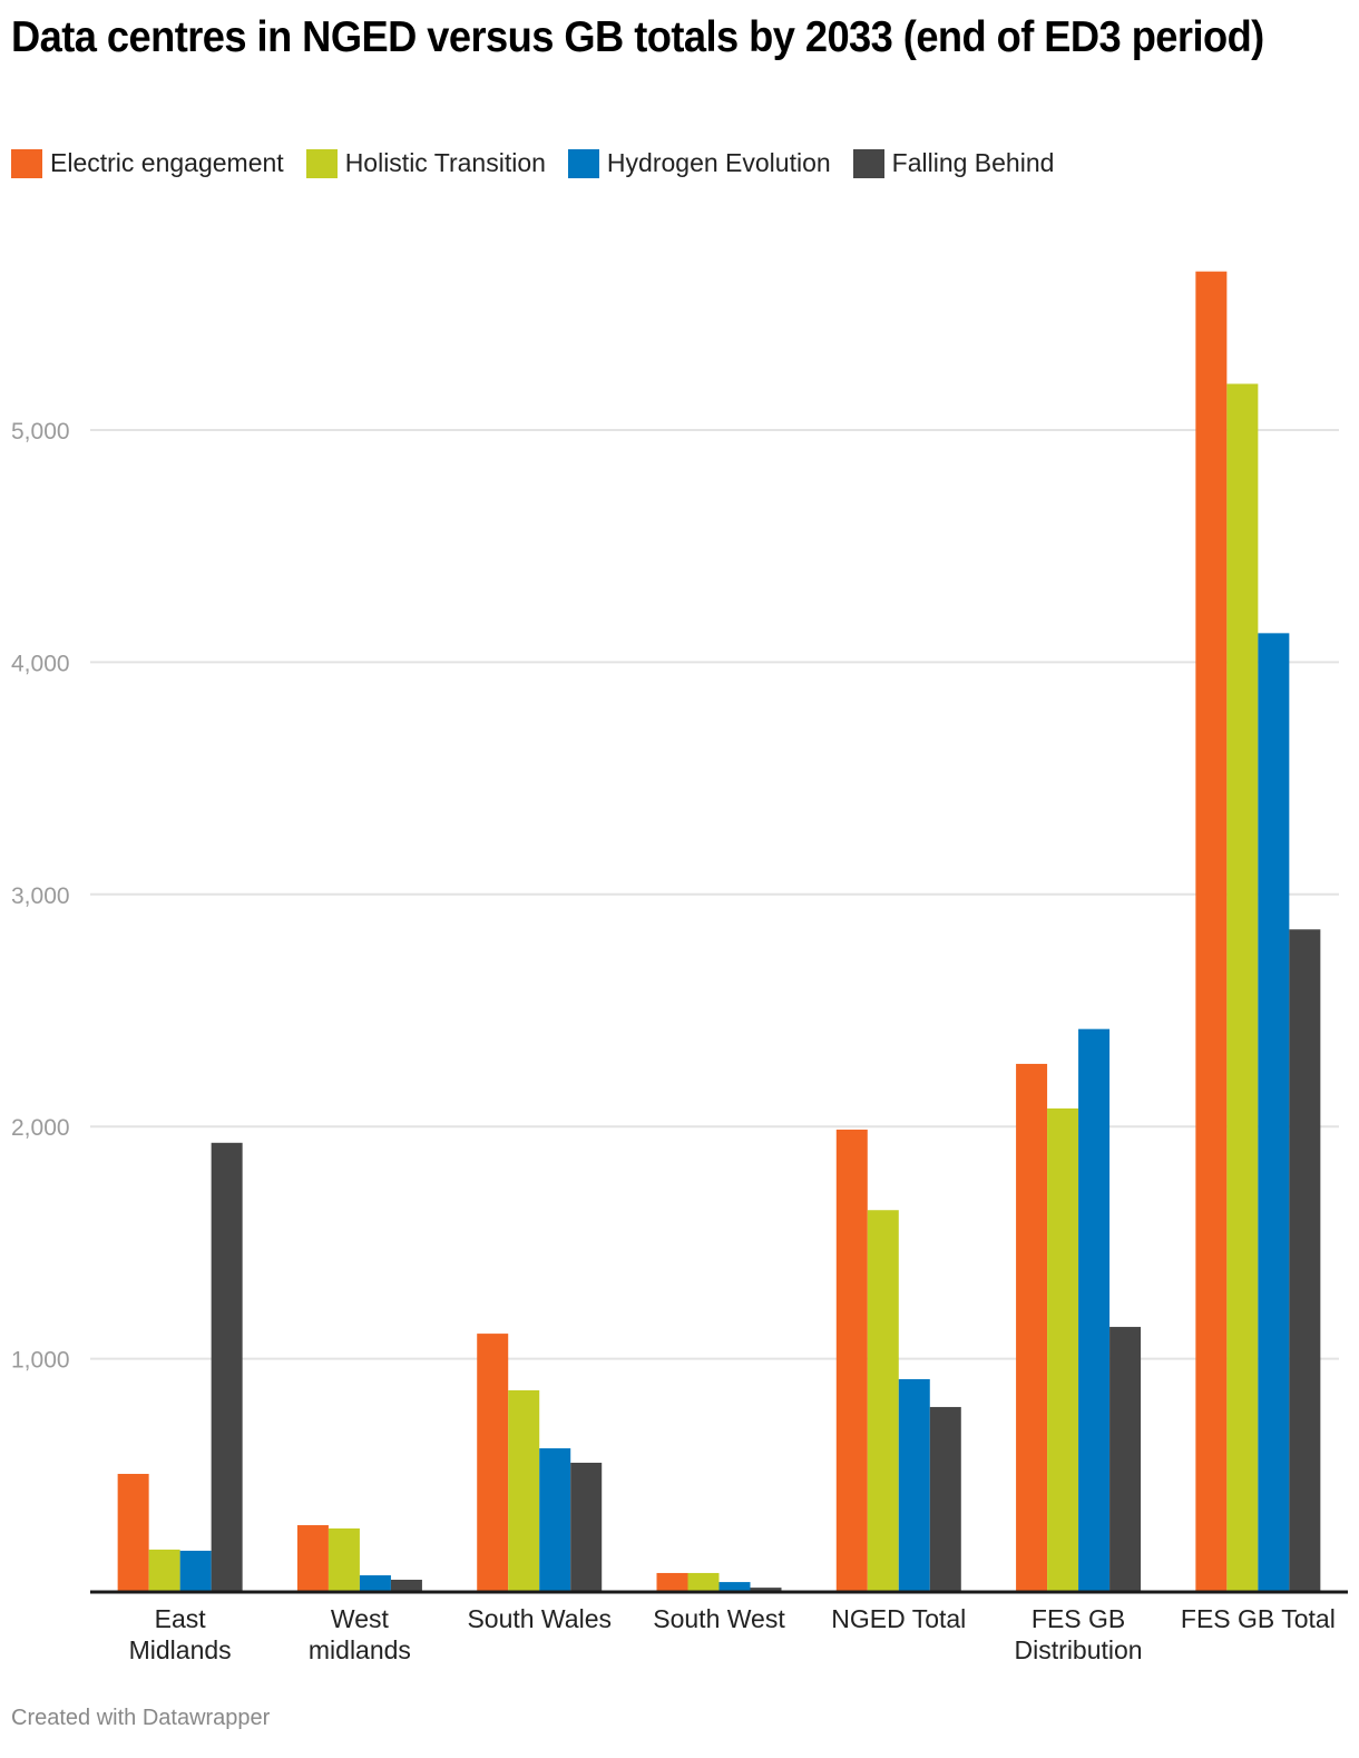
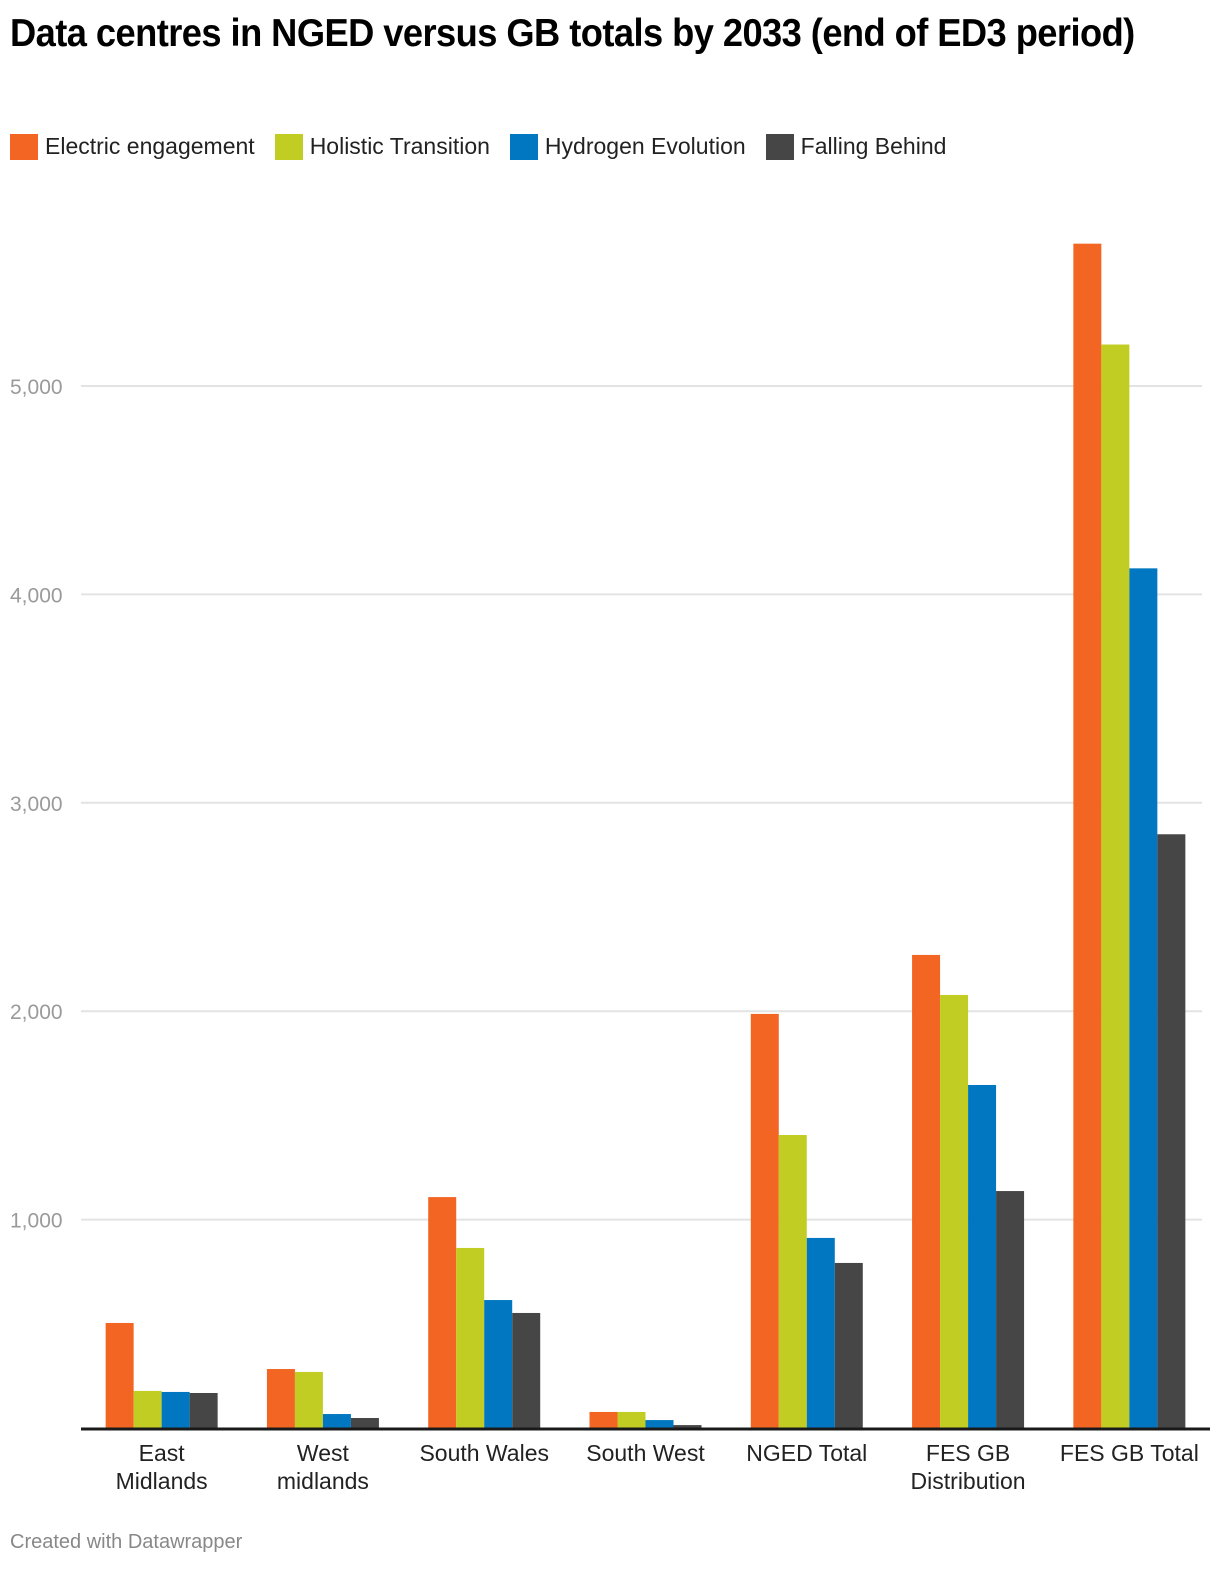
Falling Behind/East Midlands: 1930 -> 170
Holistic Transition/NGED Total: 1640 -> 1410
Hydrogen Evolution/FES GB Distribution: 2420 -> 1650
